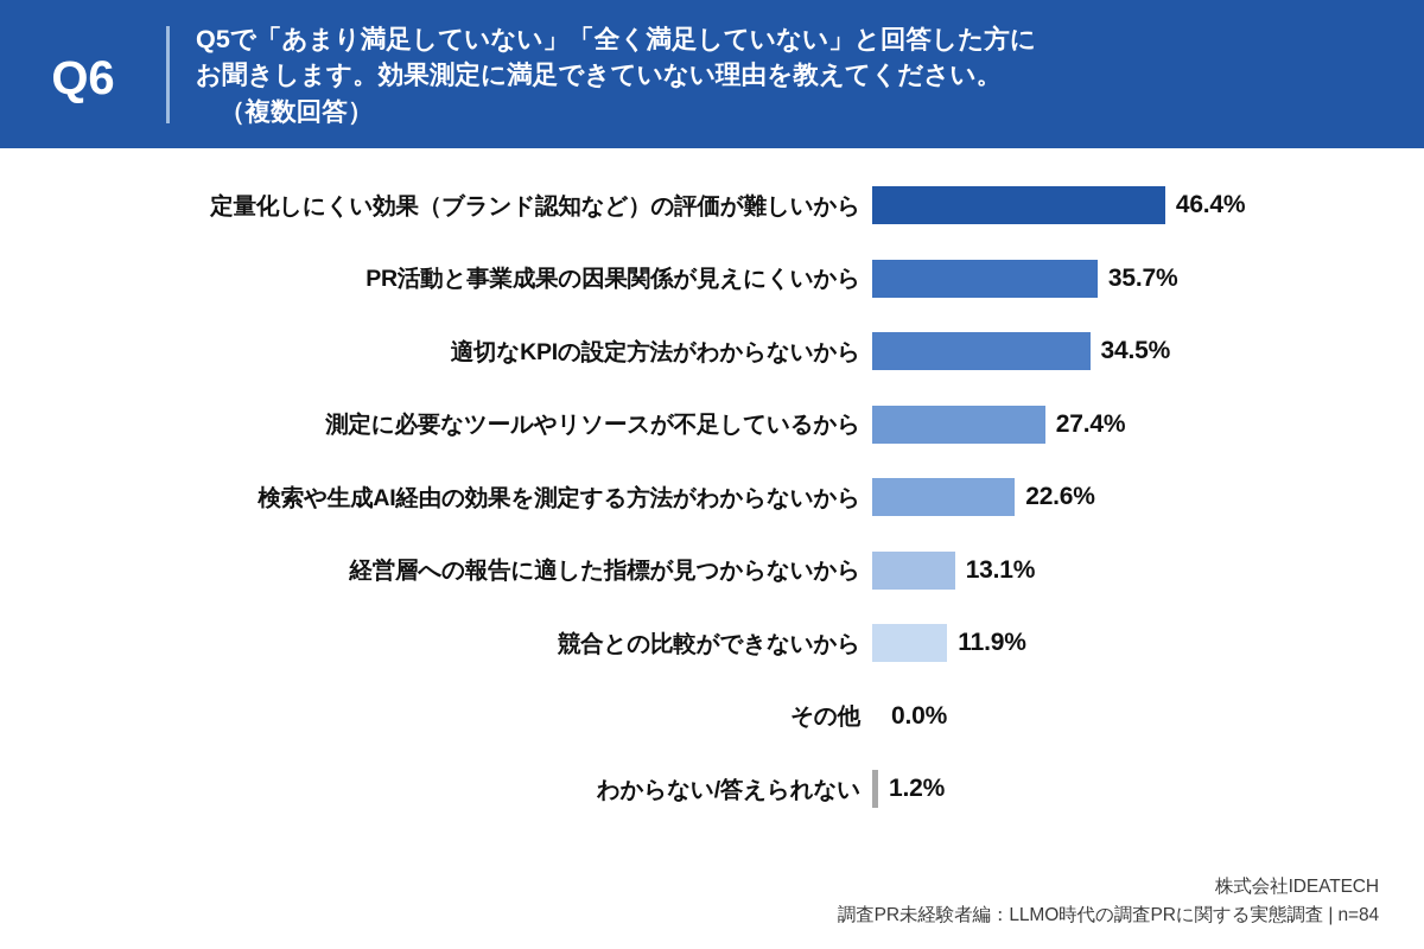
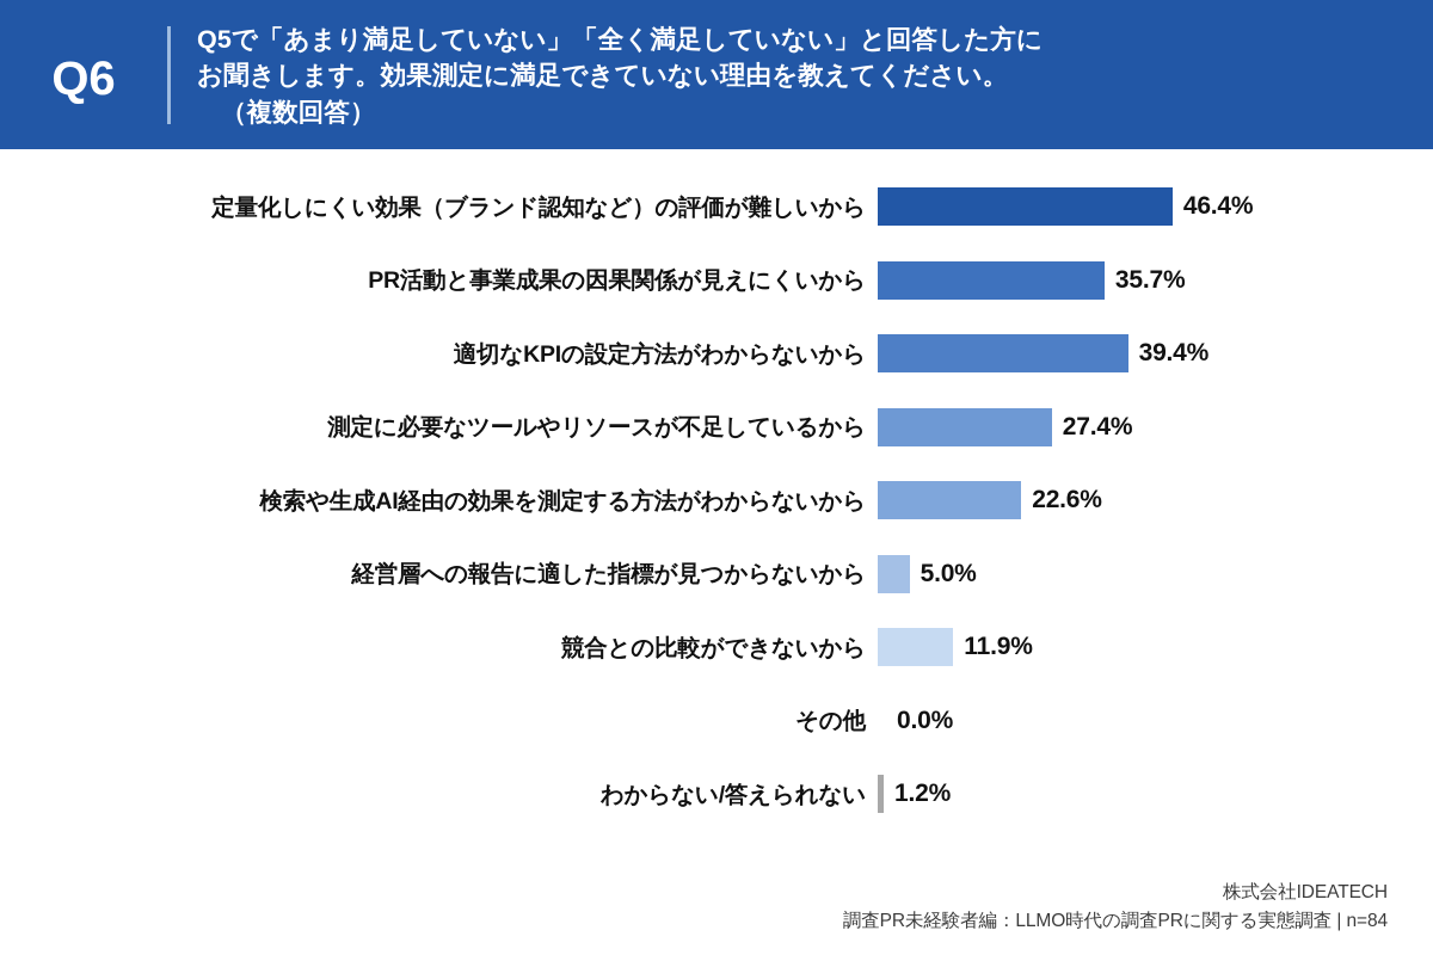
適切なKPIの設定方法がわからないから: 34.5% -> 39.4%
経営層への報告に適した指標が見つからないから: 13.1% -> 5.0%
